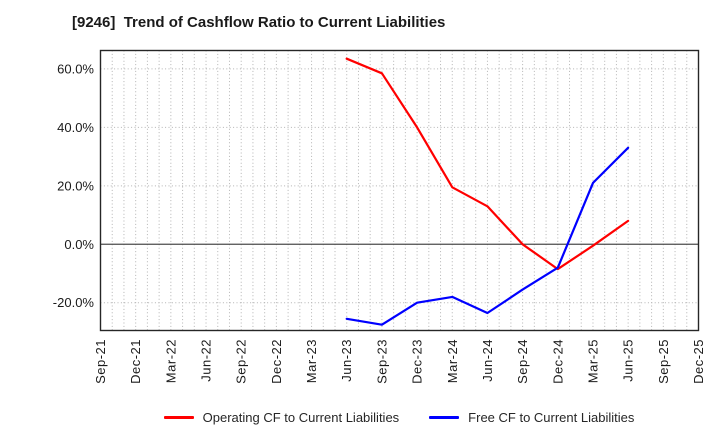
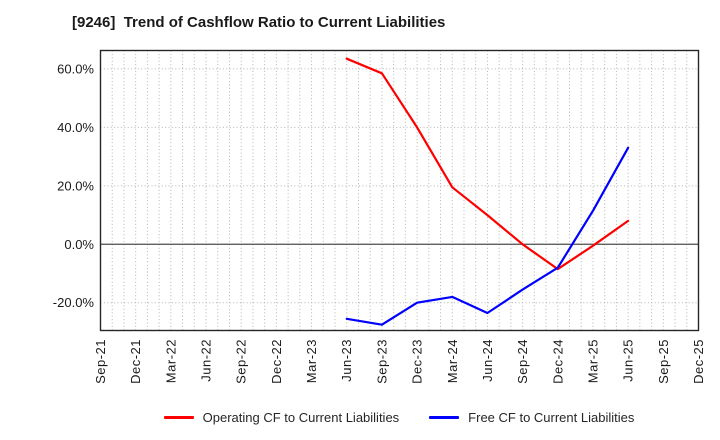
Operating CF to Current Liabilities/Jun-24: 13% -> 10%
Free CF to Current Liabilities/Mar-25: 21% -> 12%
